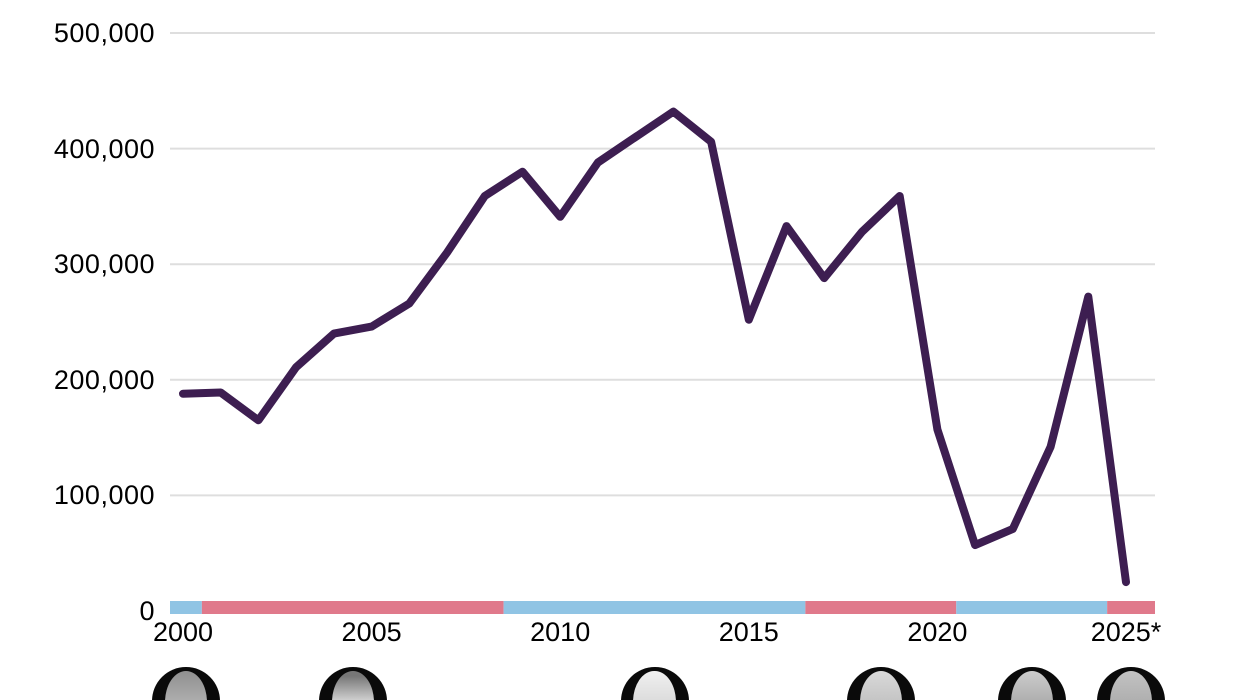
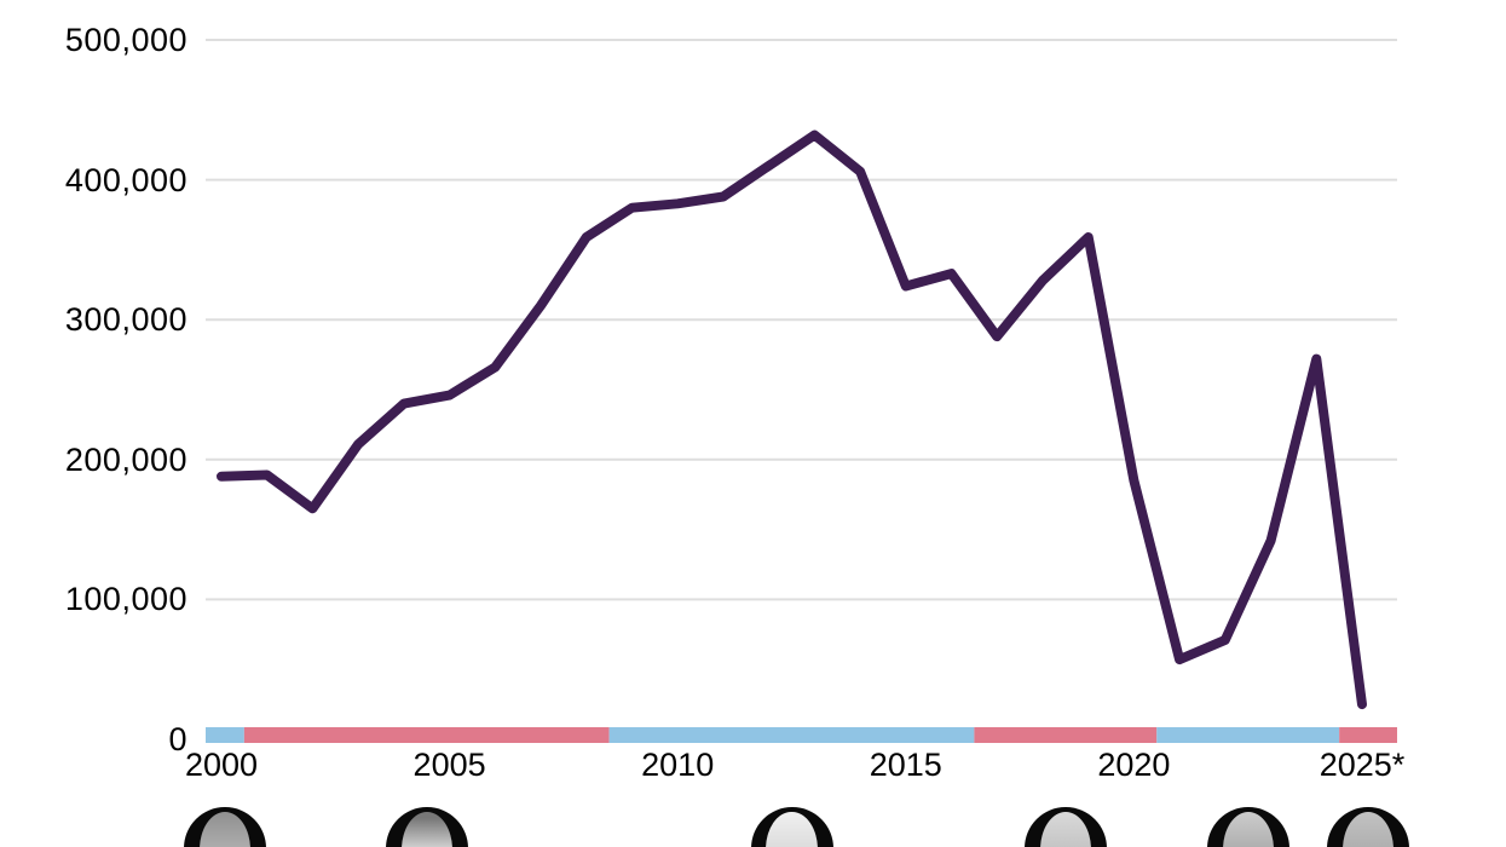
2010: 341000 -> 383000
2015: 252000 -> 324000
2020: 157000 -> 185000
